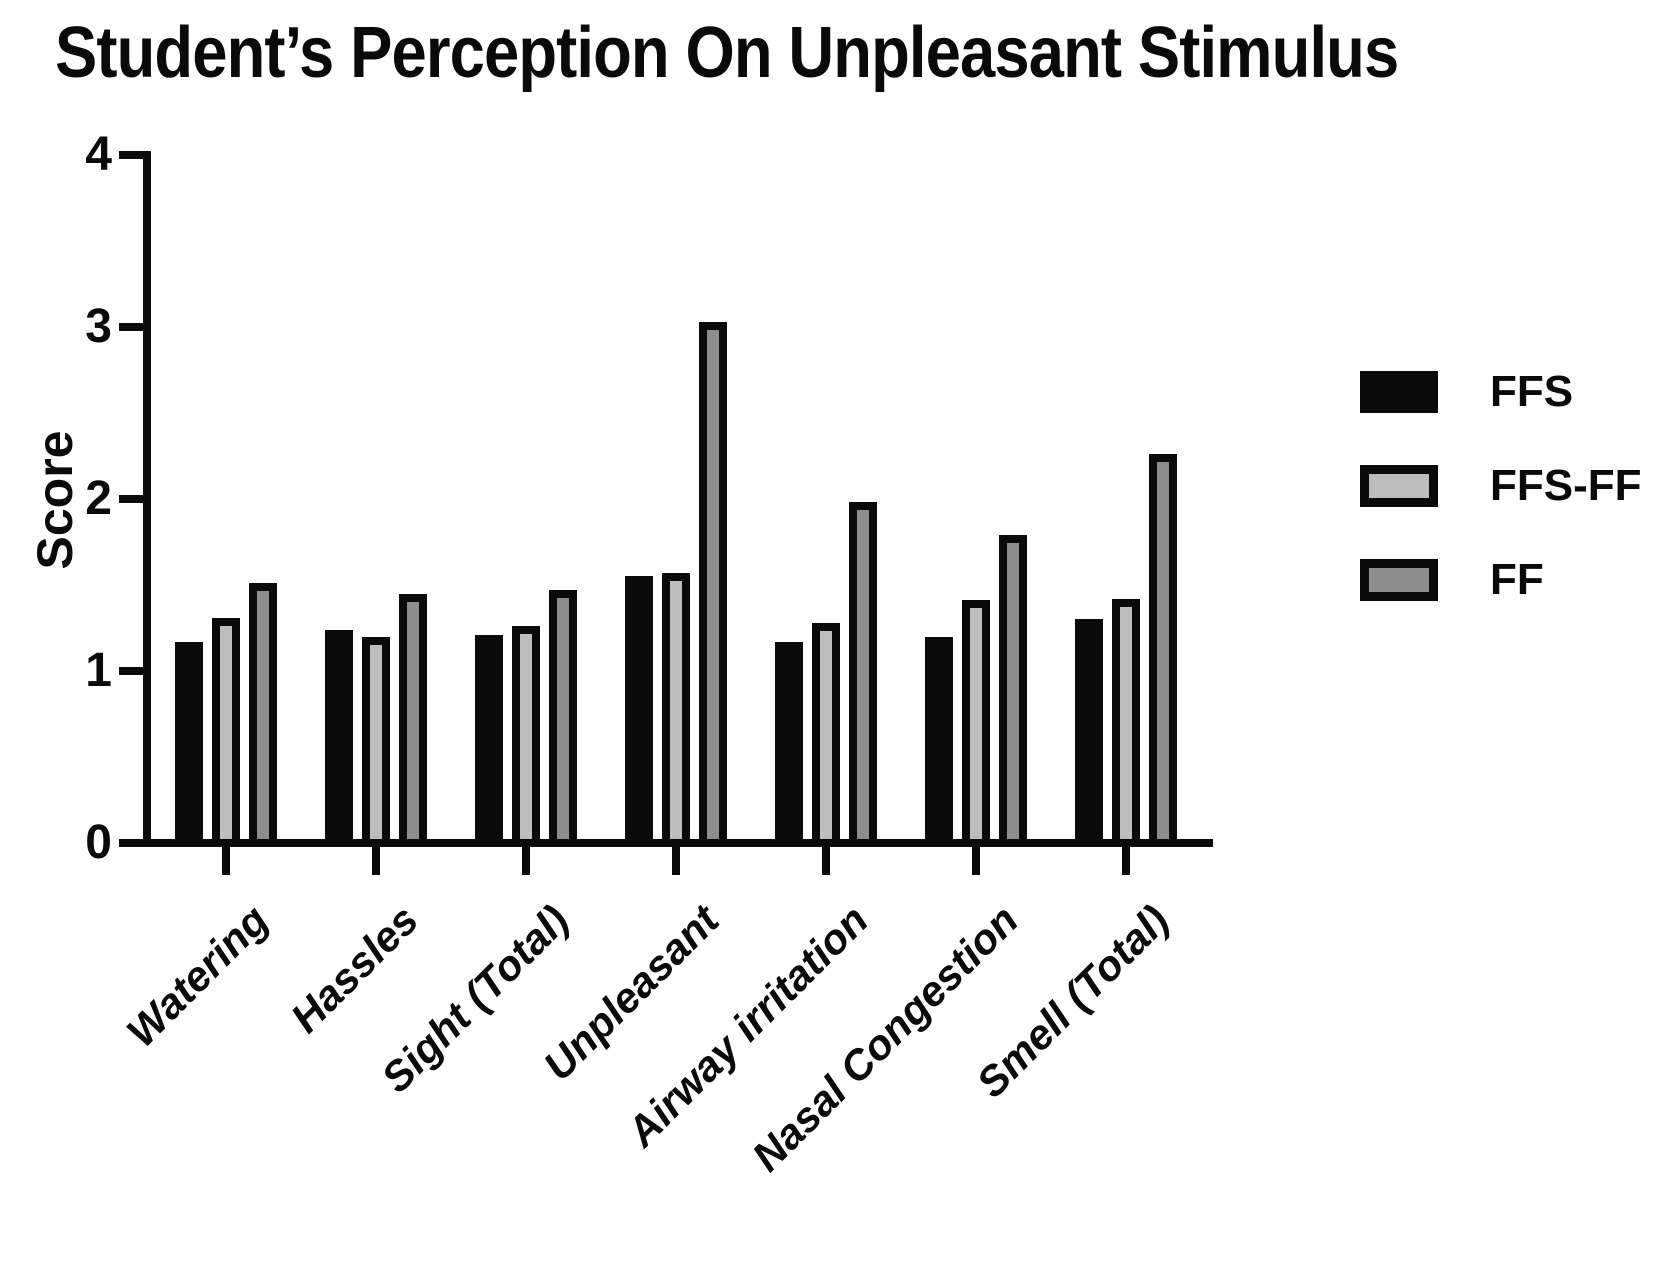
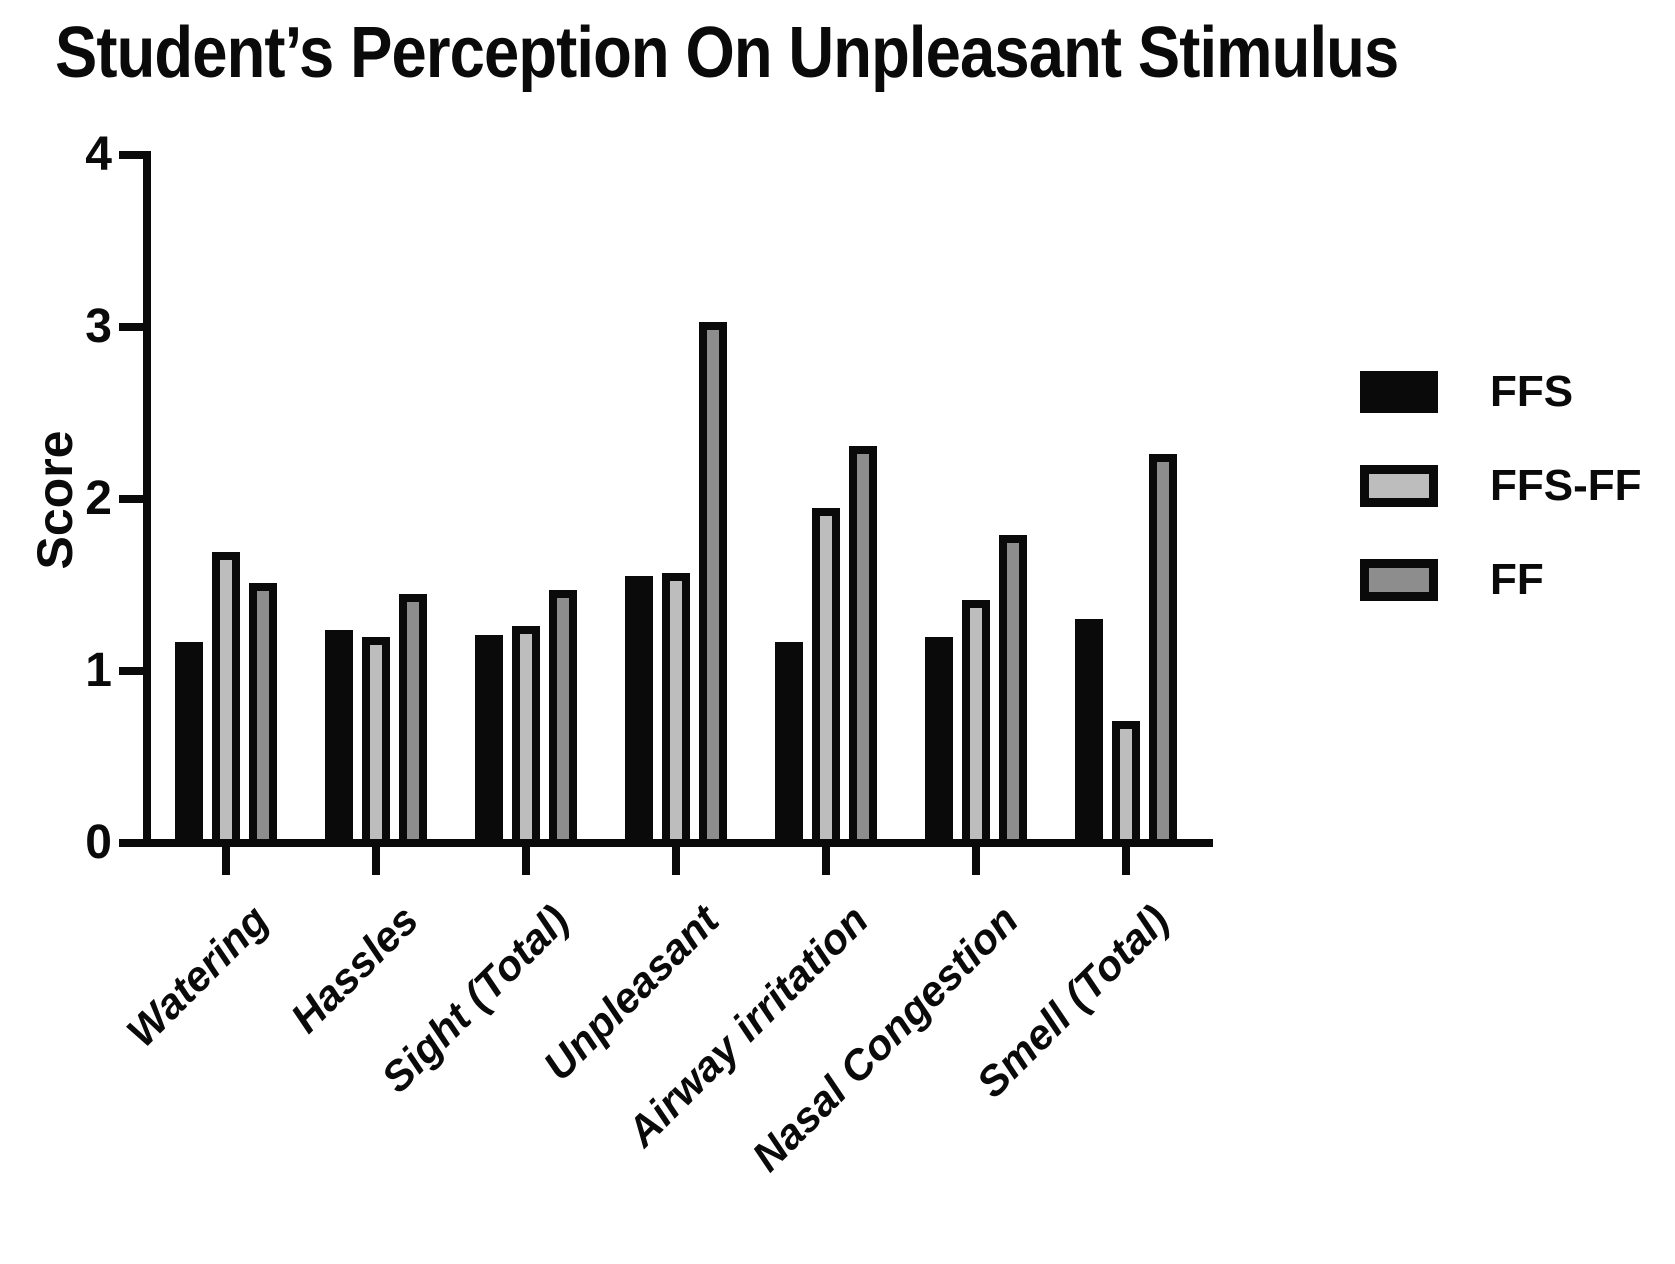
FFS-FF/Watering: 1.31 -> 1.69
FFS-FF/Airway irritation: 1.28 -> 1.95
FF/Airway irritation: 1.98 -> 2.31
FFS-FF/Smell (Total): 1.42 -> 0.71
